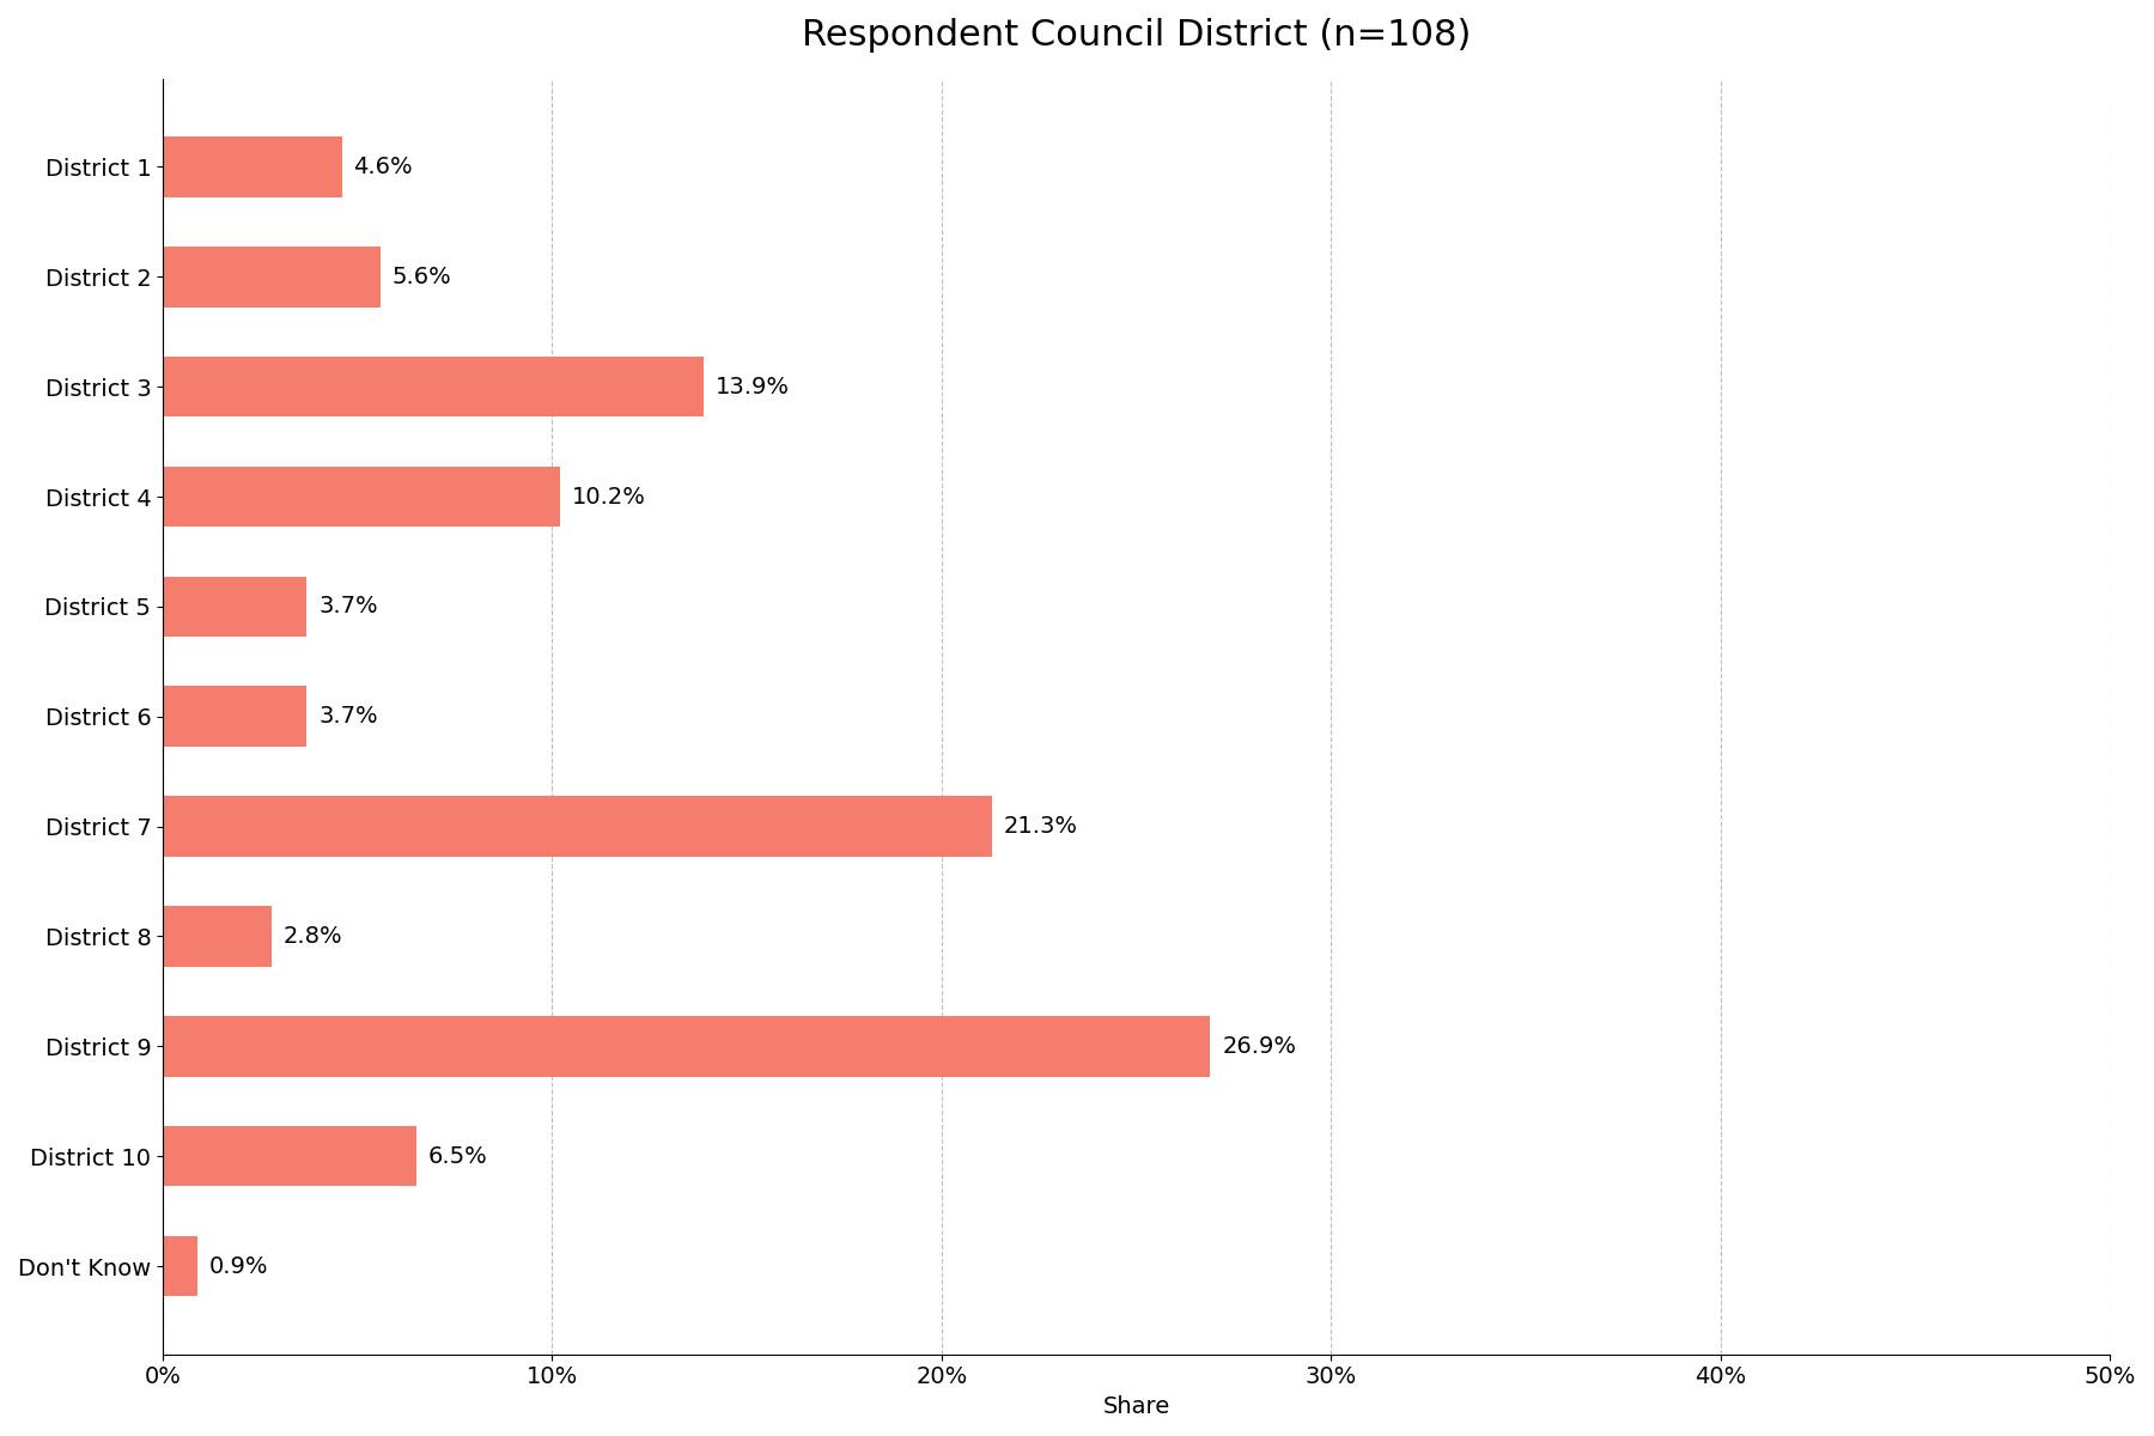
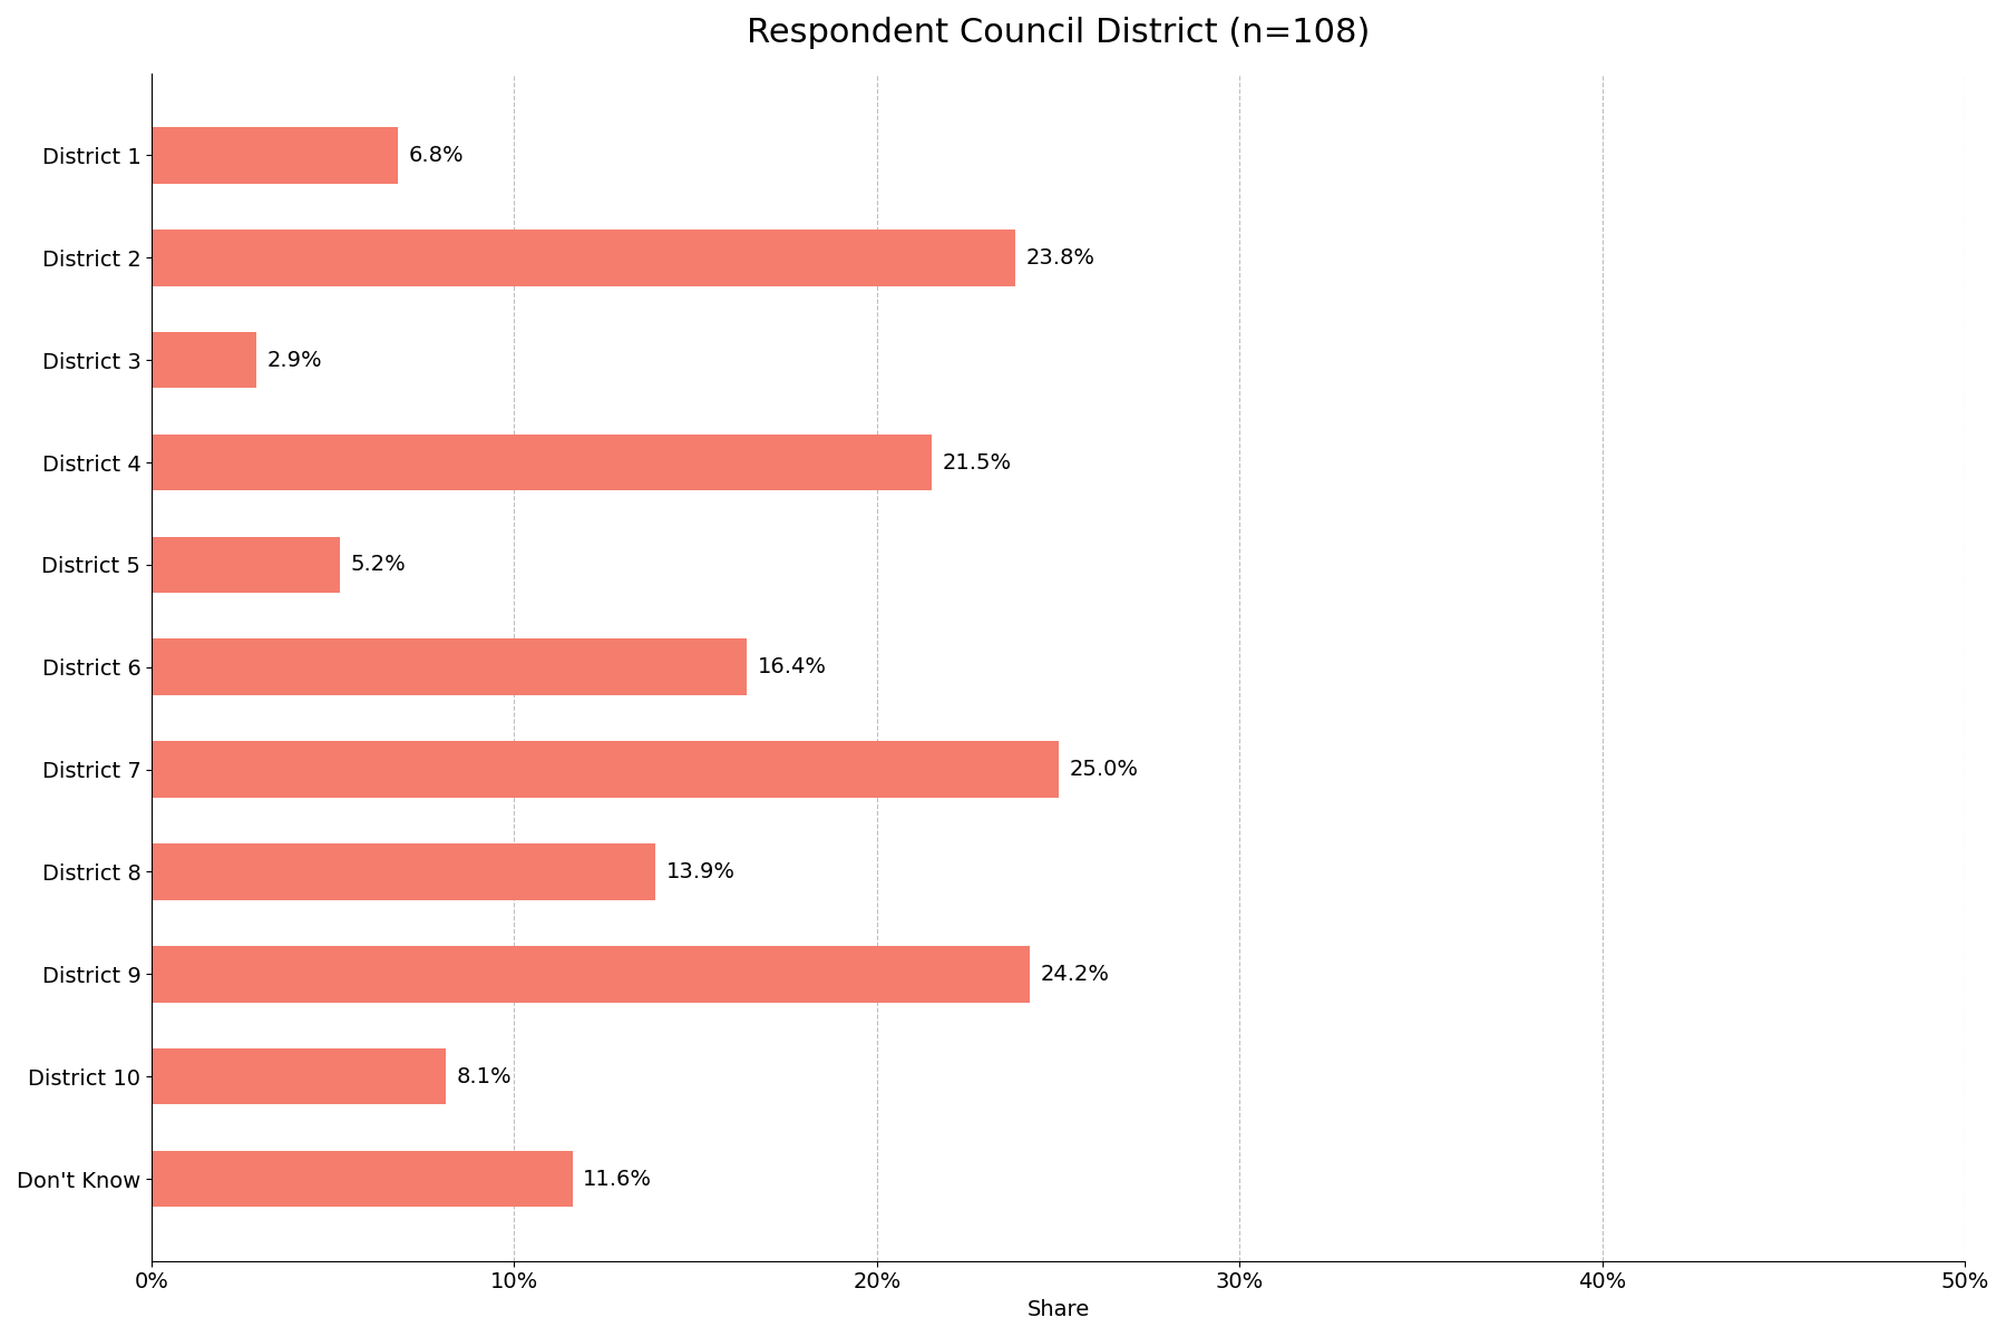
District 1: 4.6% -> 6.8%
District 2: 5.6% -> 23.8%
District 3: 13.9% -> 2.9%
District 4: 10.2% -> 21.5%
District 5: 3.7% -> 5.2%
District 6: 3.7% -> 16.4%
District 7: 21.3% -> 25.0%
District 8: 2.8% -> 13.9%
District 9: 26.9% -> 24.2%
District 10: 6.5% -> 8.1%
Don't Know: 0.9% -> 11.6%
